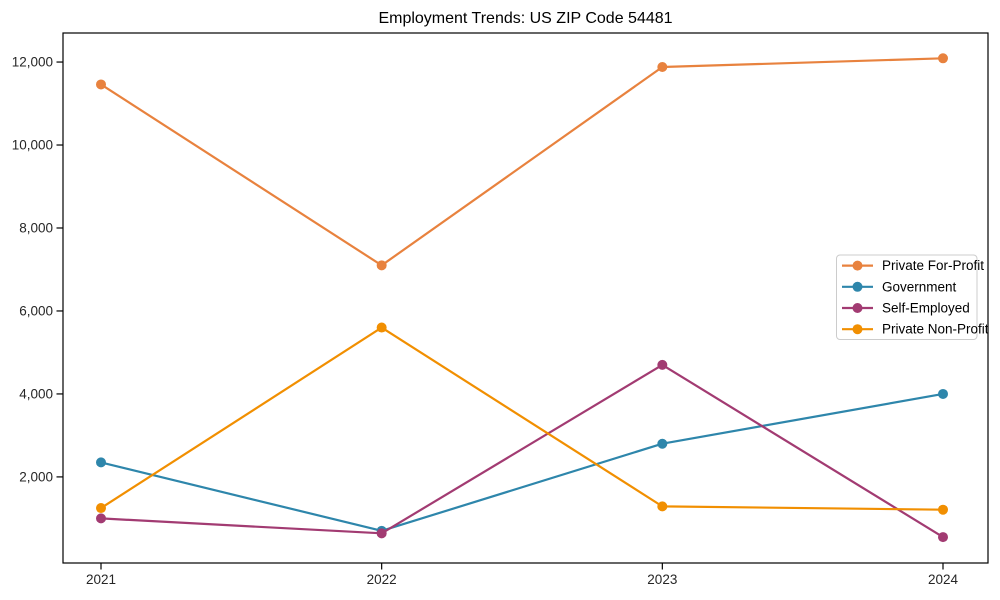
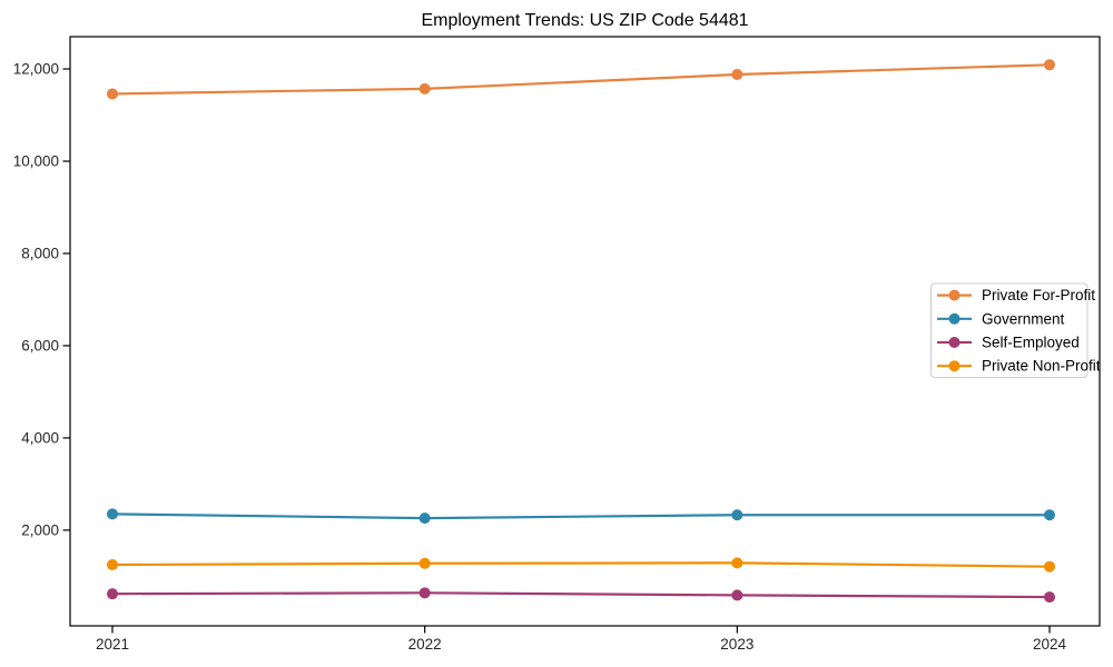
Self-Employed/2021: 1000 -> 600
Private For-Profit/2022: 7100 -> 11600
Government/2022: 700 -> 2300
Private Non-Profit/2022: 5600 -> 1300
Government/2023: 2800 -> 2300
Self-Employed/2023: 4700 -> 600
Government/2024: 4000 -> 2300
